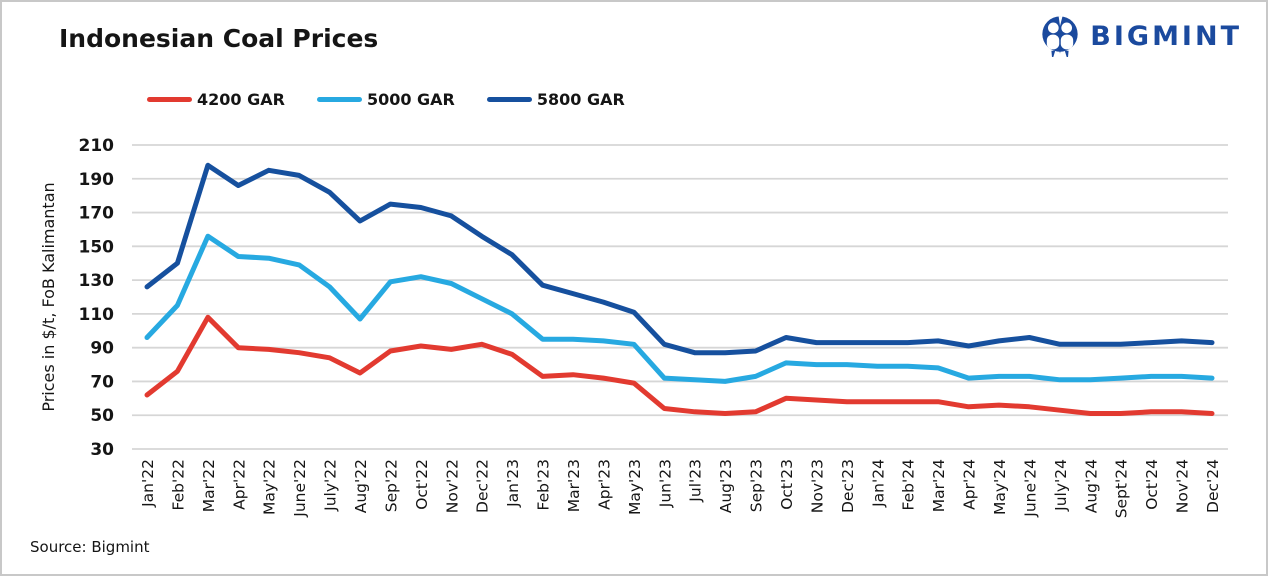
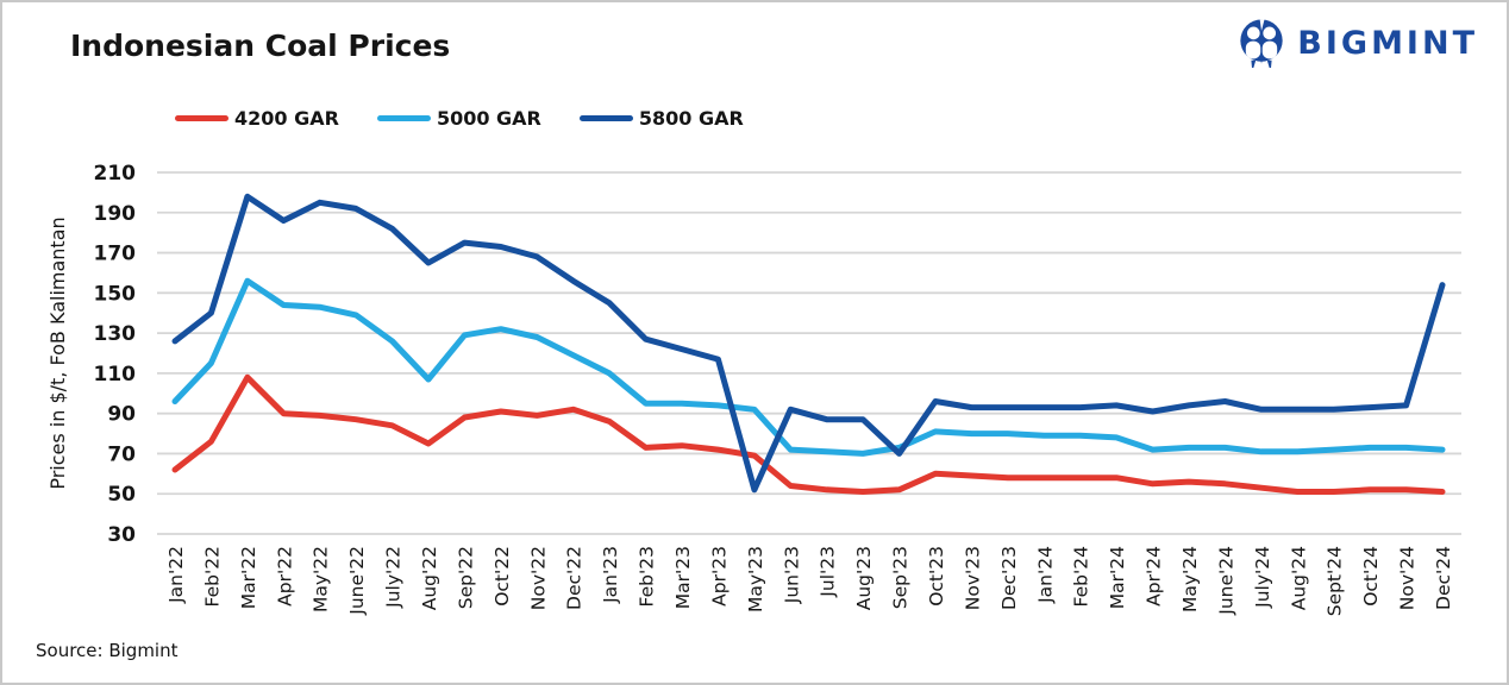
5800 GAR/May'23: 111 -> 52
5800 GAR/Sep'23: 88 -> 70
5800 GAR/Dec'24: 93 -> 154
